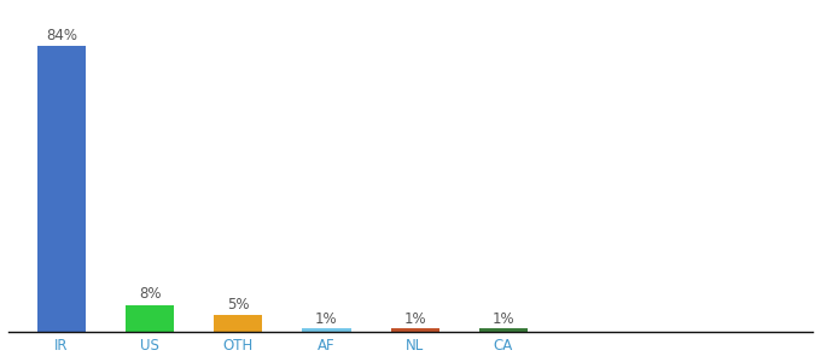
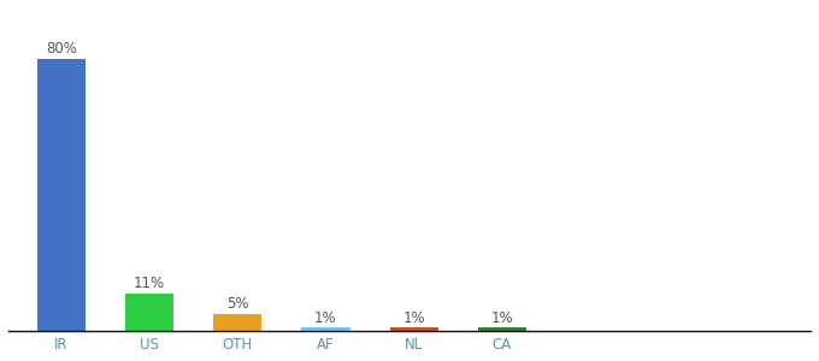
IR: 84% -> 80%
US: 8% -> 11%
